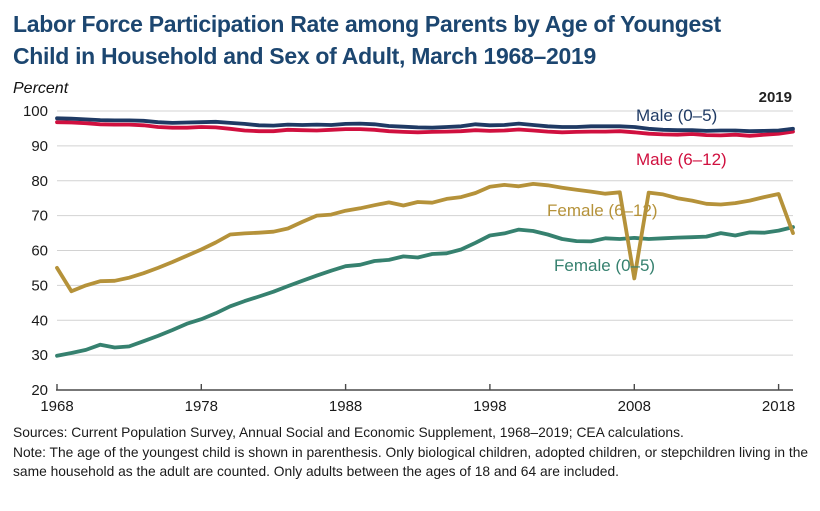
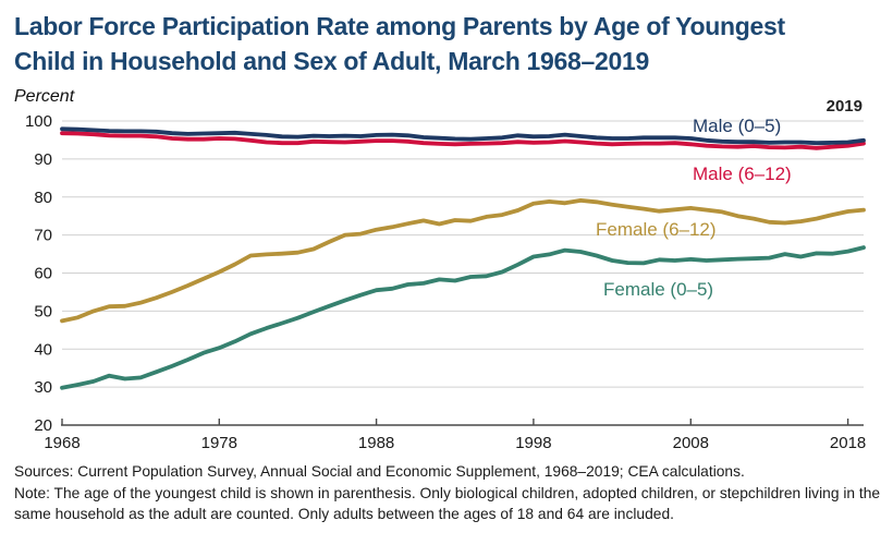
Female (6–12)/1968: 55 -> 47
Female (6–12)/2008: 52 -> 77
Female (6–12)/2019: 65 -> 77
